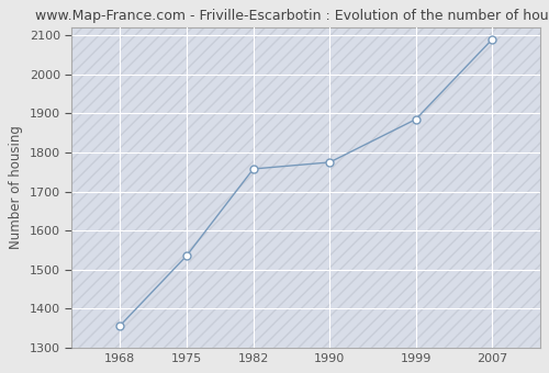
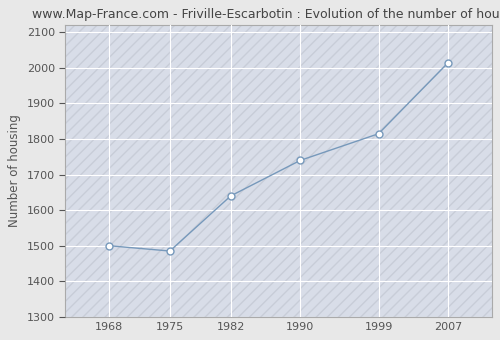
1968: 1355 -> 1500
1975: 1535 -> 1485
1982: 1758 -> 1640
1990: 1775 -> 1740
1999: 1885 -> 1815
2007: 2090 -> 2015
